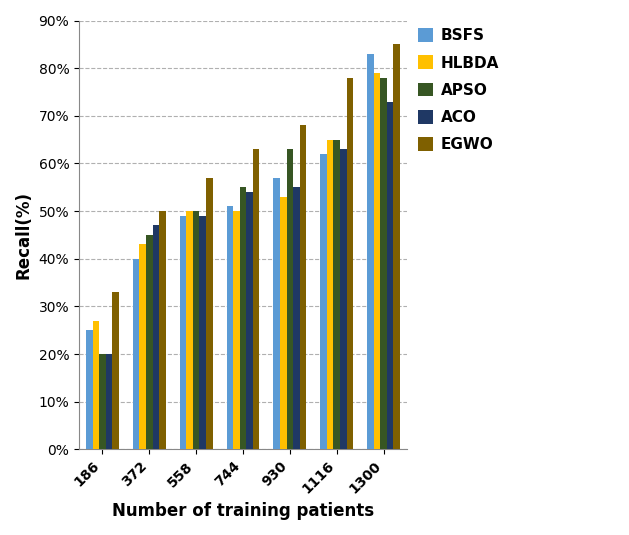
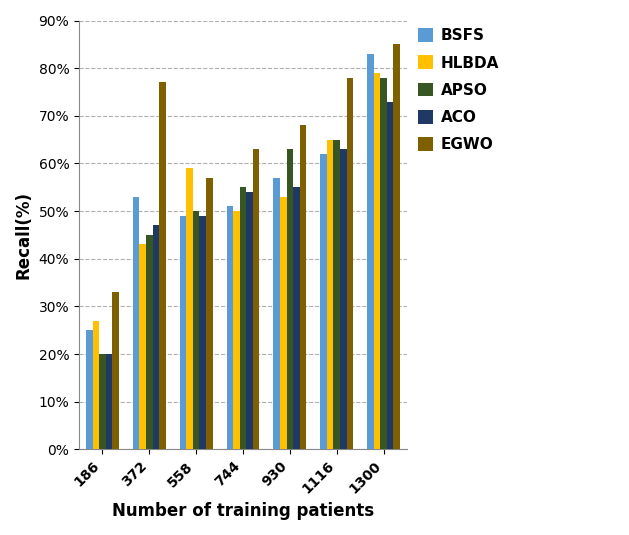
BSFS/372: 40% -> 53%
EGWO/372: 50% -> 77%
HLBDA/558: 50% -> 59%
